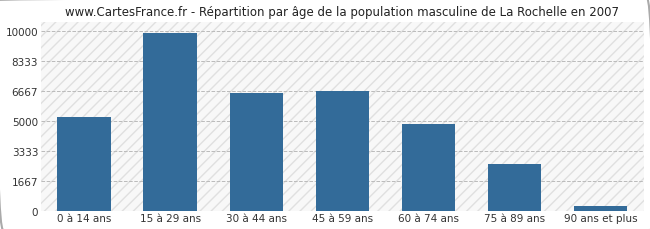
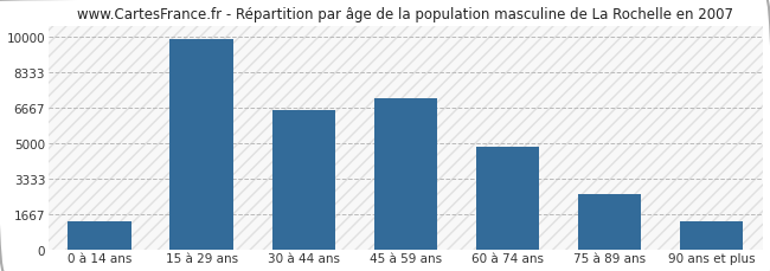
0 à 14 ans: 5200 -> 1300
45 à 59 ans: 6600 -> 7100
90 ans et plus: 200 -> 1300
